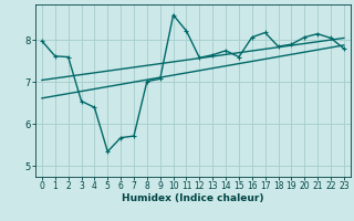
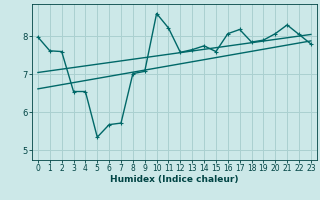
4: 6.40 -> 6.55
21: 8.15 -> 8.30
